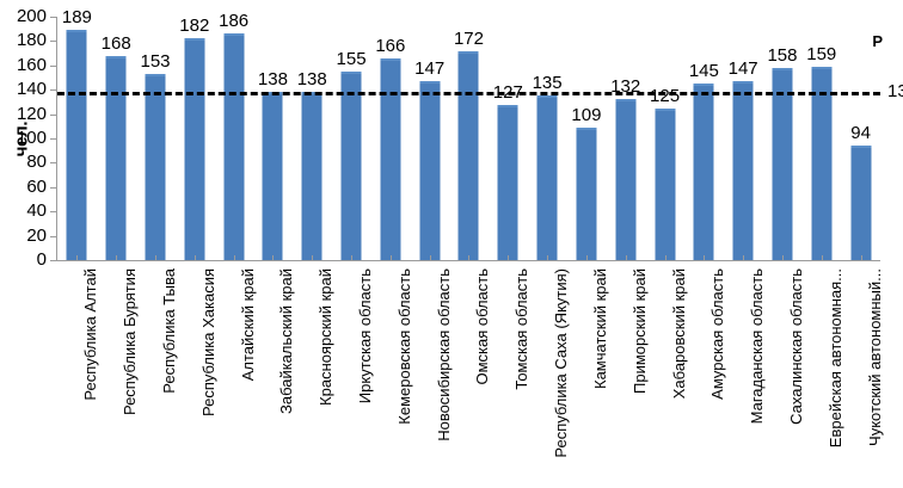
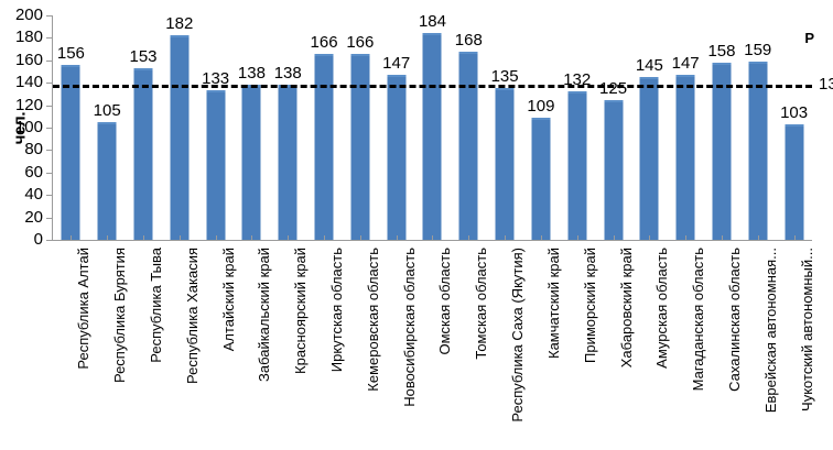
Республика Алтай: 189 -> 156
Республика Бурятия: 168 -> 105
Алтайский край: 186 -> 133
Иркутская область: 155 -> 166
Омская область: 172 -> 184
Томская область: 127 -> 168
Чукотский автономный...: 94 -> 103
